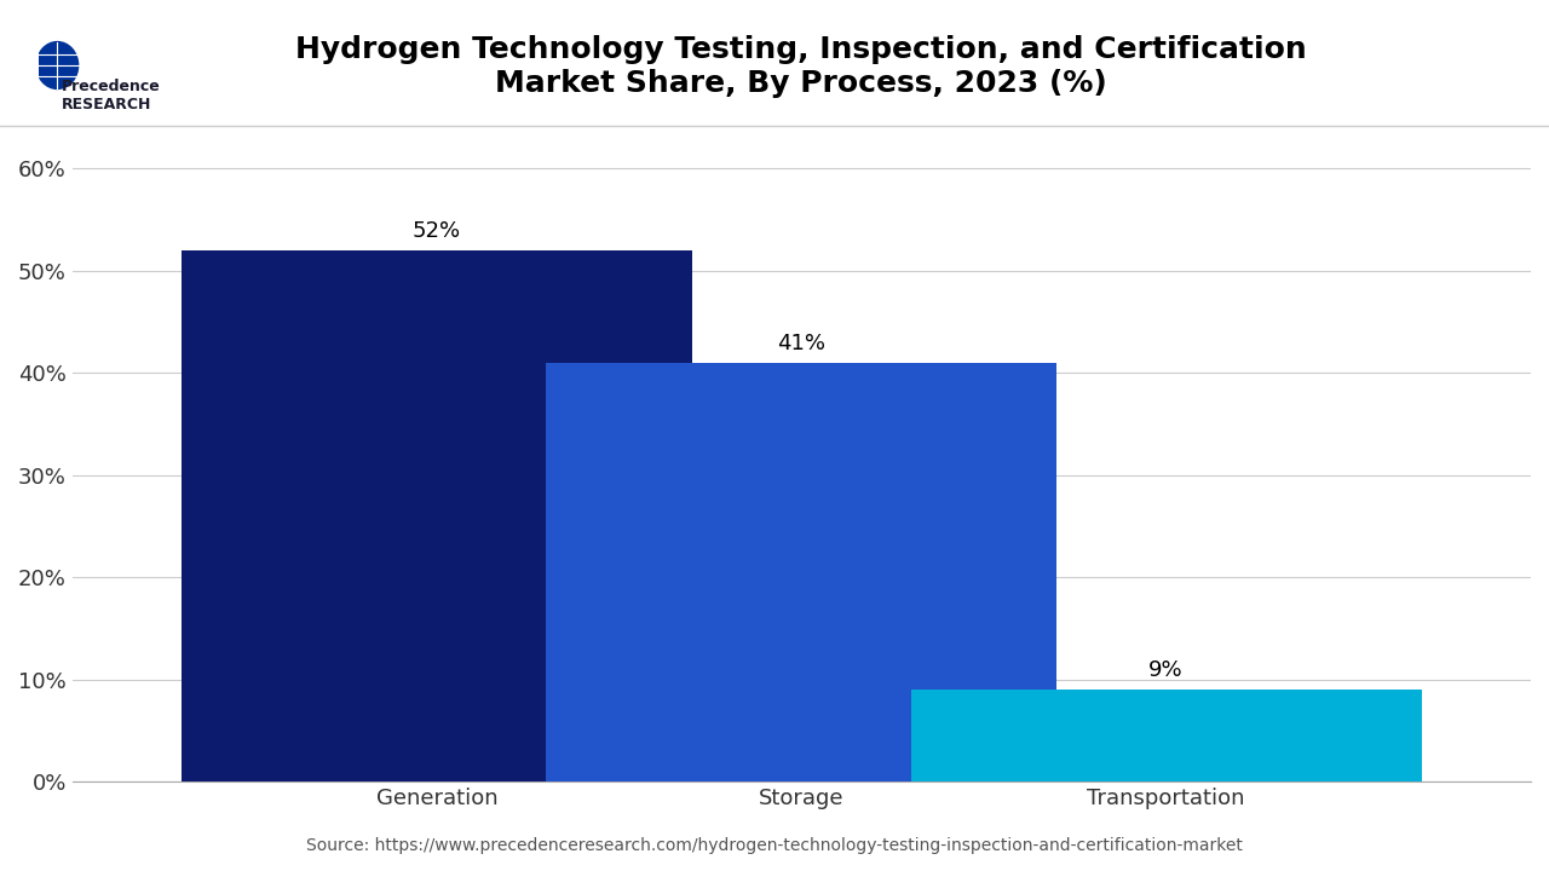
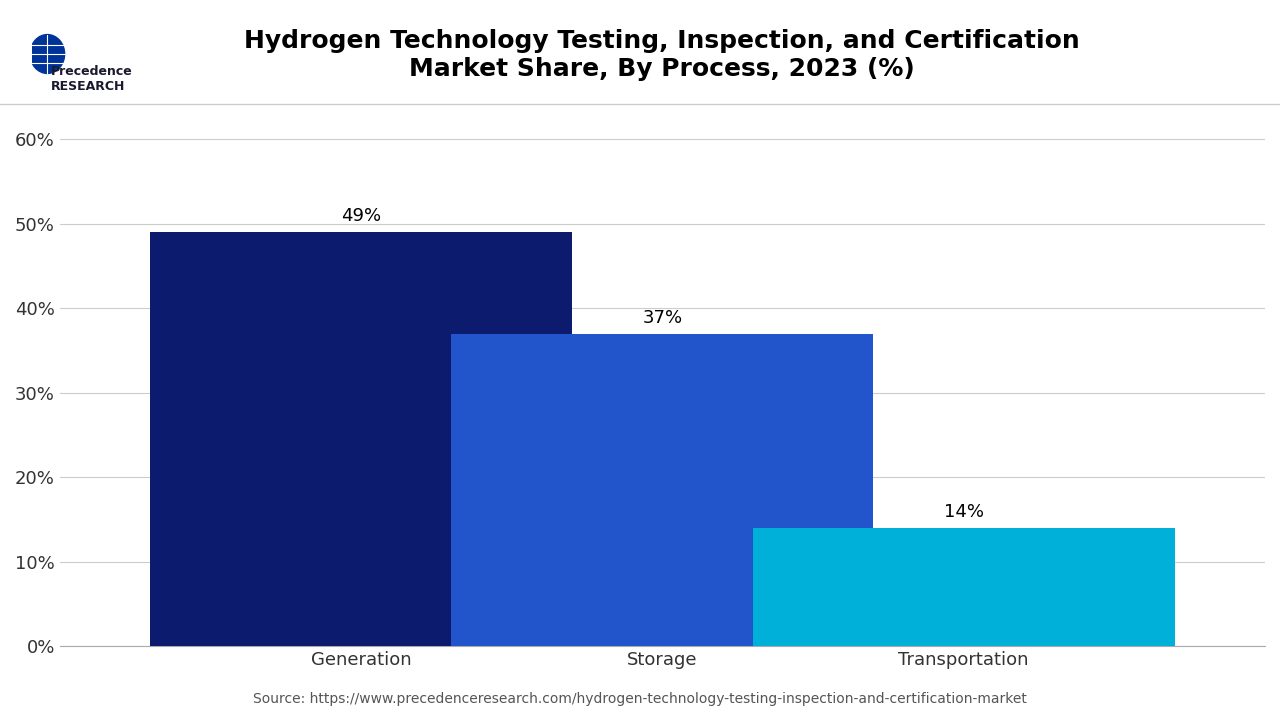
Generation: 52% -> 49%
Storage: 41% -> 37%
Transportation: 9% -> 14%
